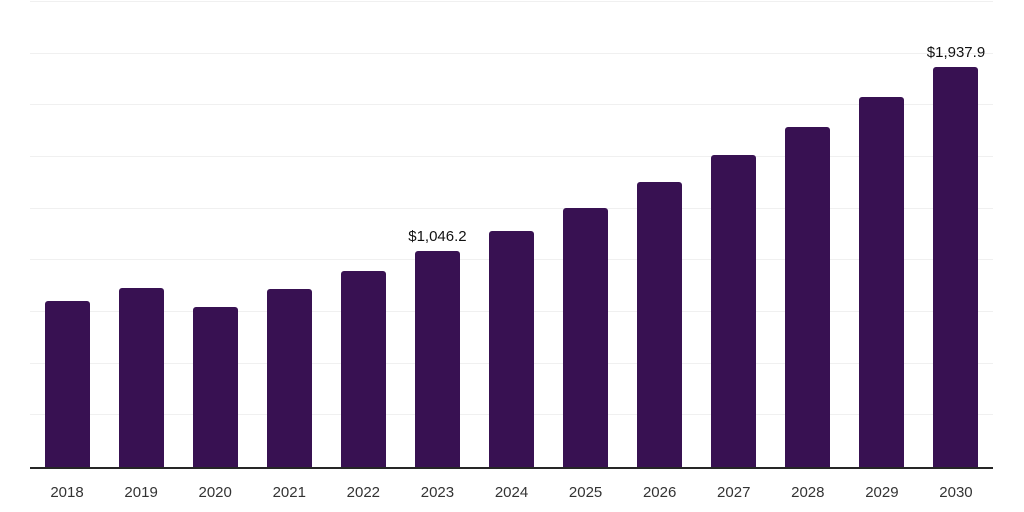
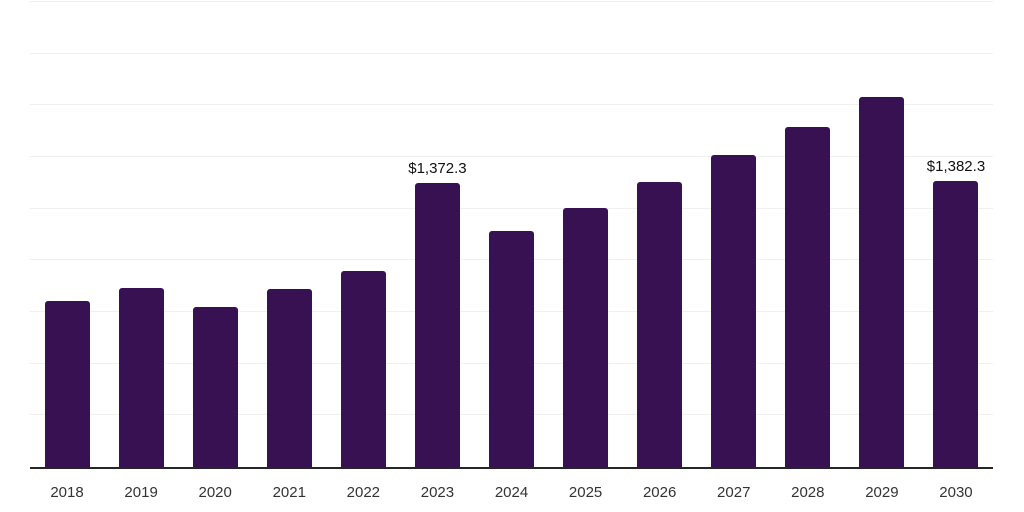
2023: $1,046.2 -> $1,372.3
2030: $1,937.9 -> $1,382.3
